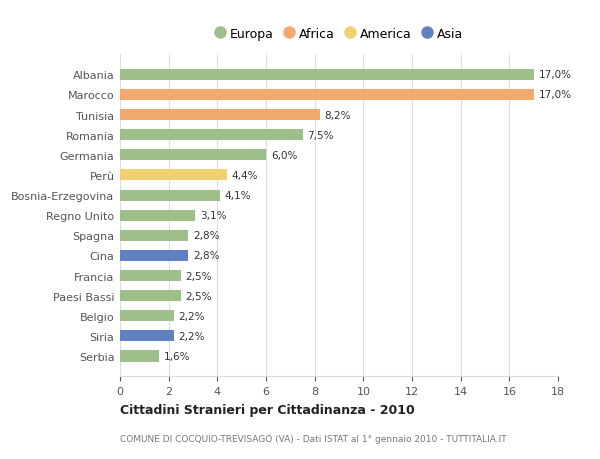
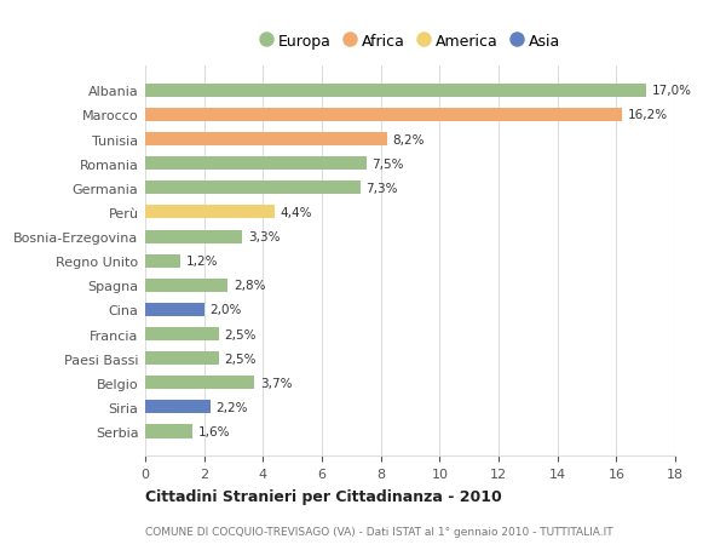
Marocco: 17,0% -> 16,2%
Germania: 6,0% -> 7,3%
Bosnia-Erzegovina: 4,1% -> 3,3%
Regno Unito: 3,1% -> 1,2%
Cina: 2,8% -> 2,0%
Belgio: 2,2% -> 3,7%
